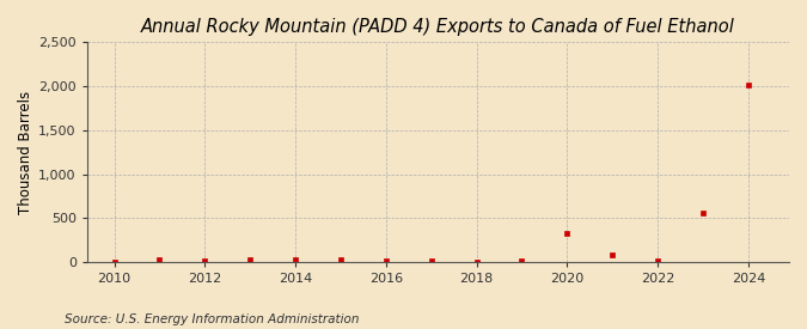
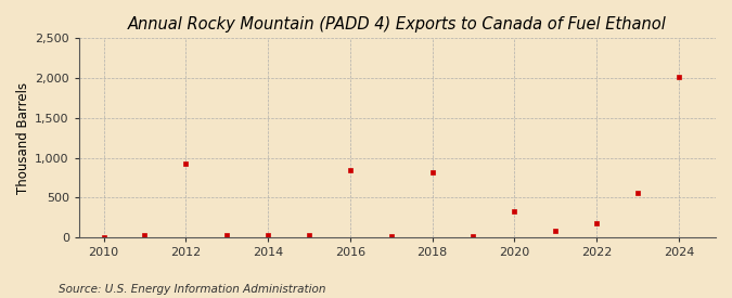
2012: 20 -> 920
2016: 20 -> 840
2018: 0 -> 820
2022: 10 -> 180
